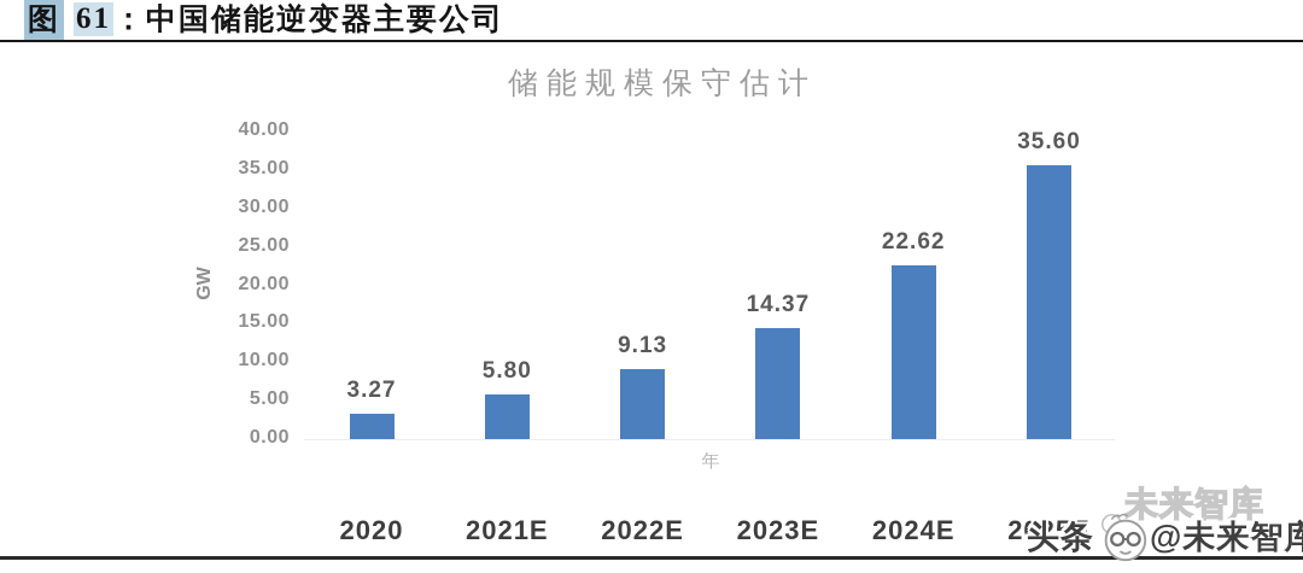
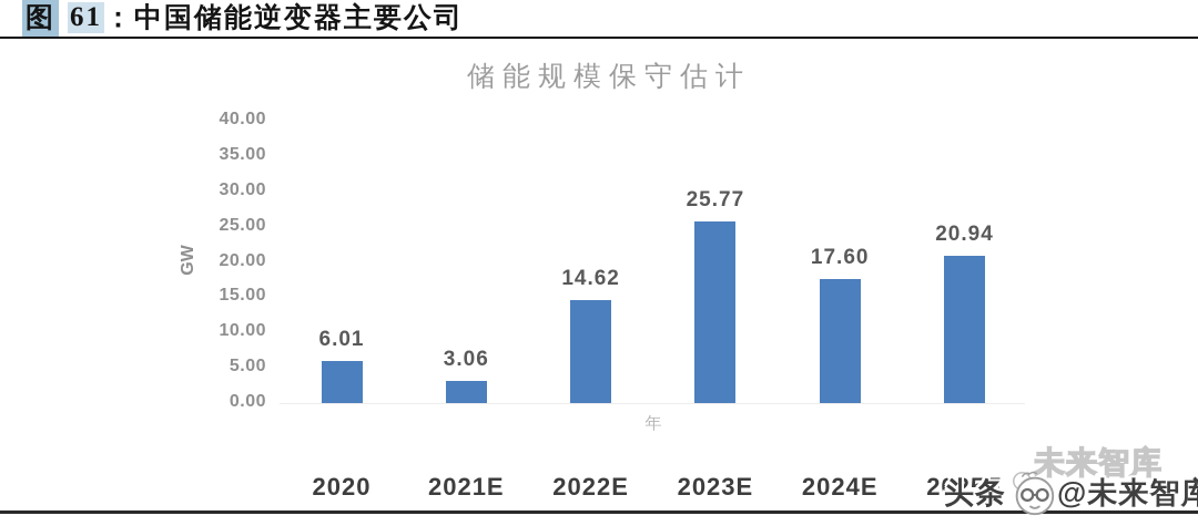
2020: 3.27 -> 6.01
2021E: 5.80 -> 3.06
2022E: 9.13 -> 14.62
2023E: 14.37 -> 25.77
2024E: 22.62 -> 17.60
2025E: 35.60 -> 20.94
